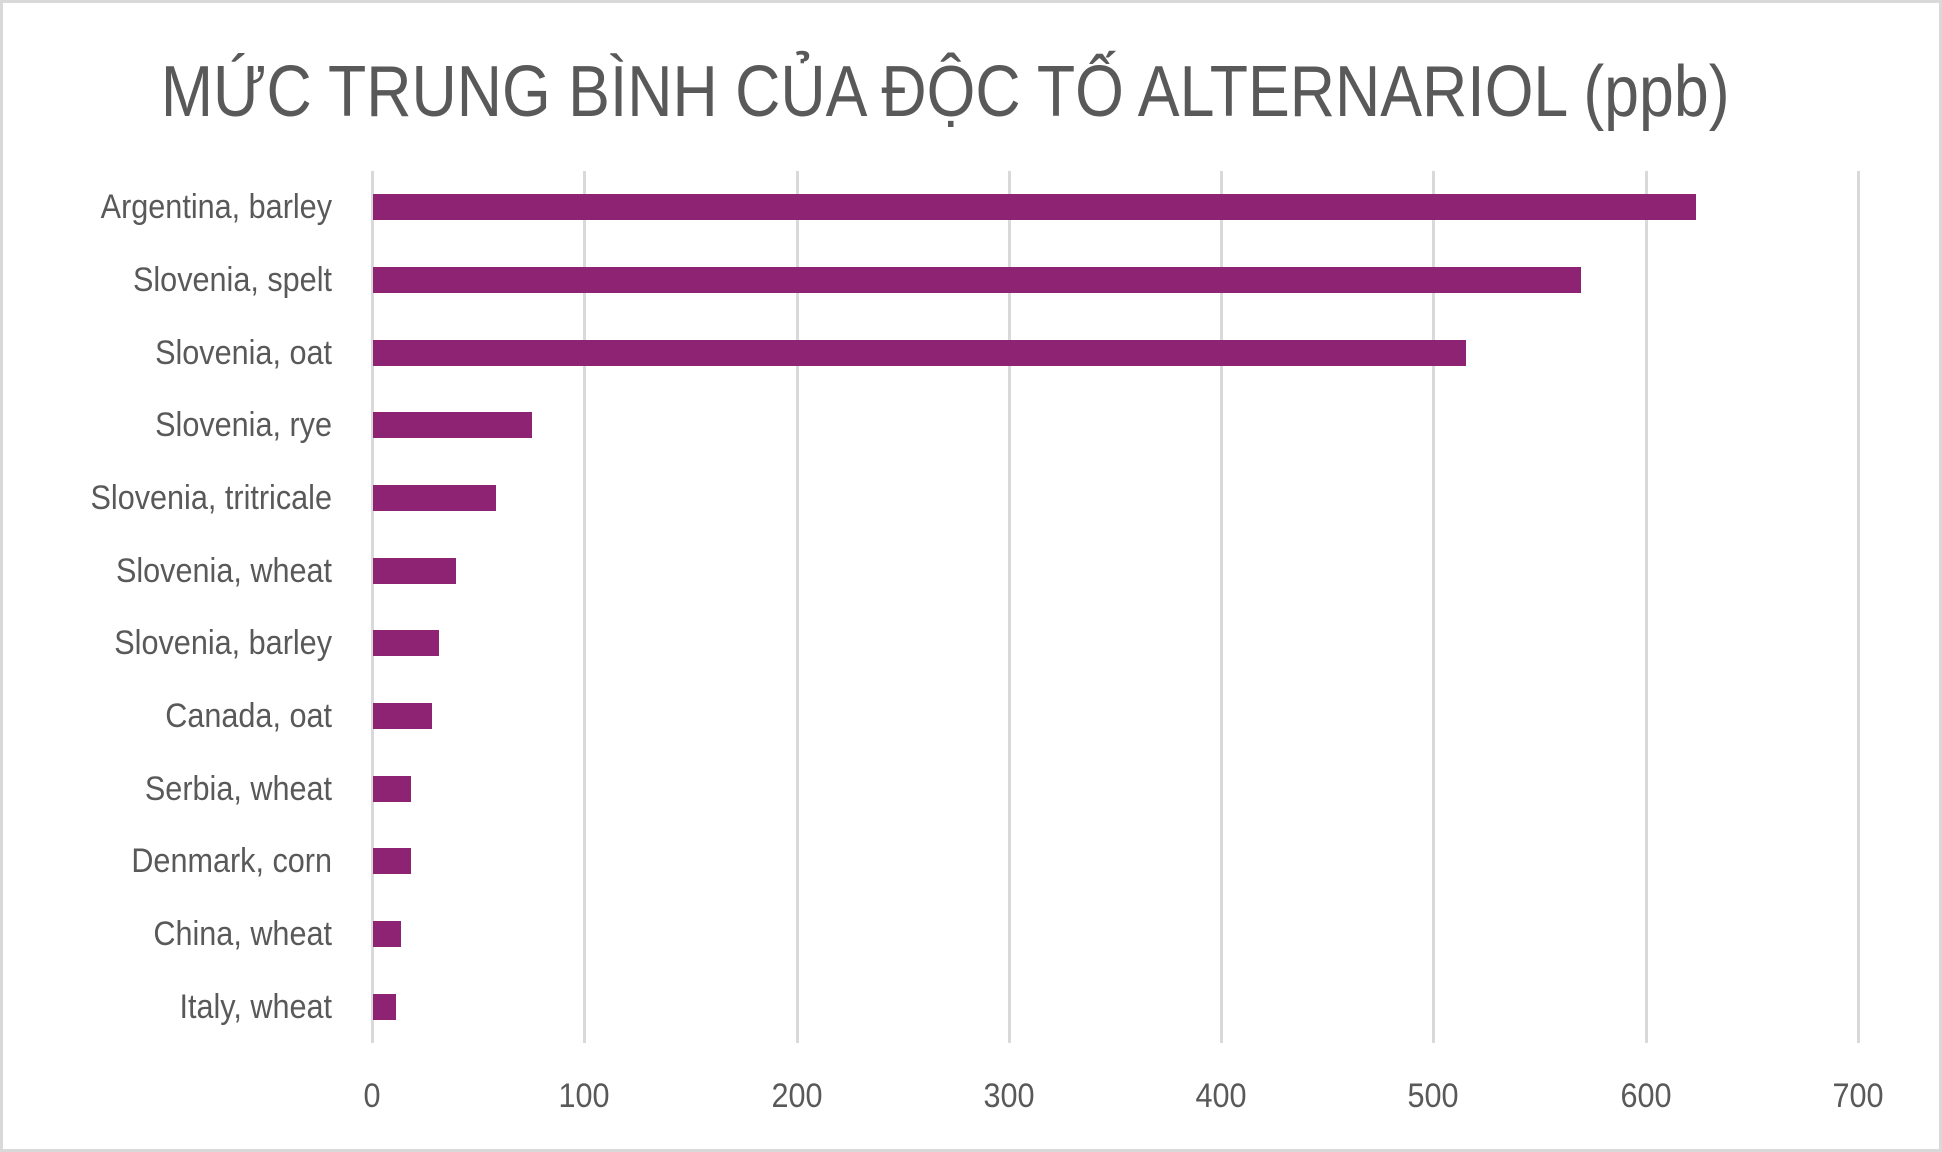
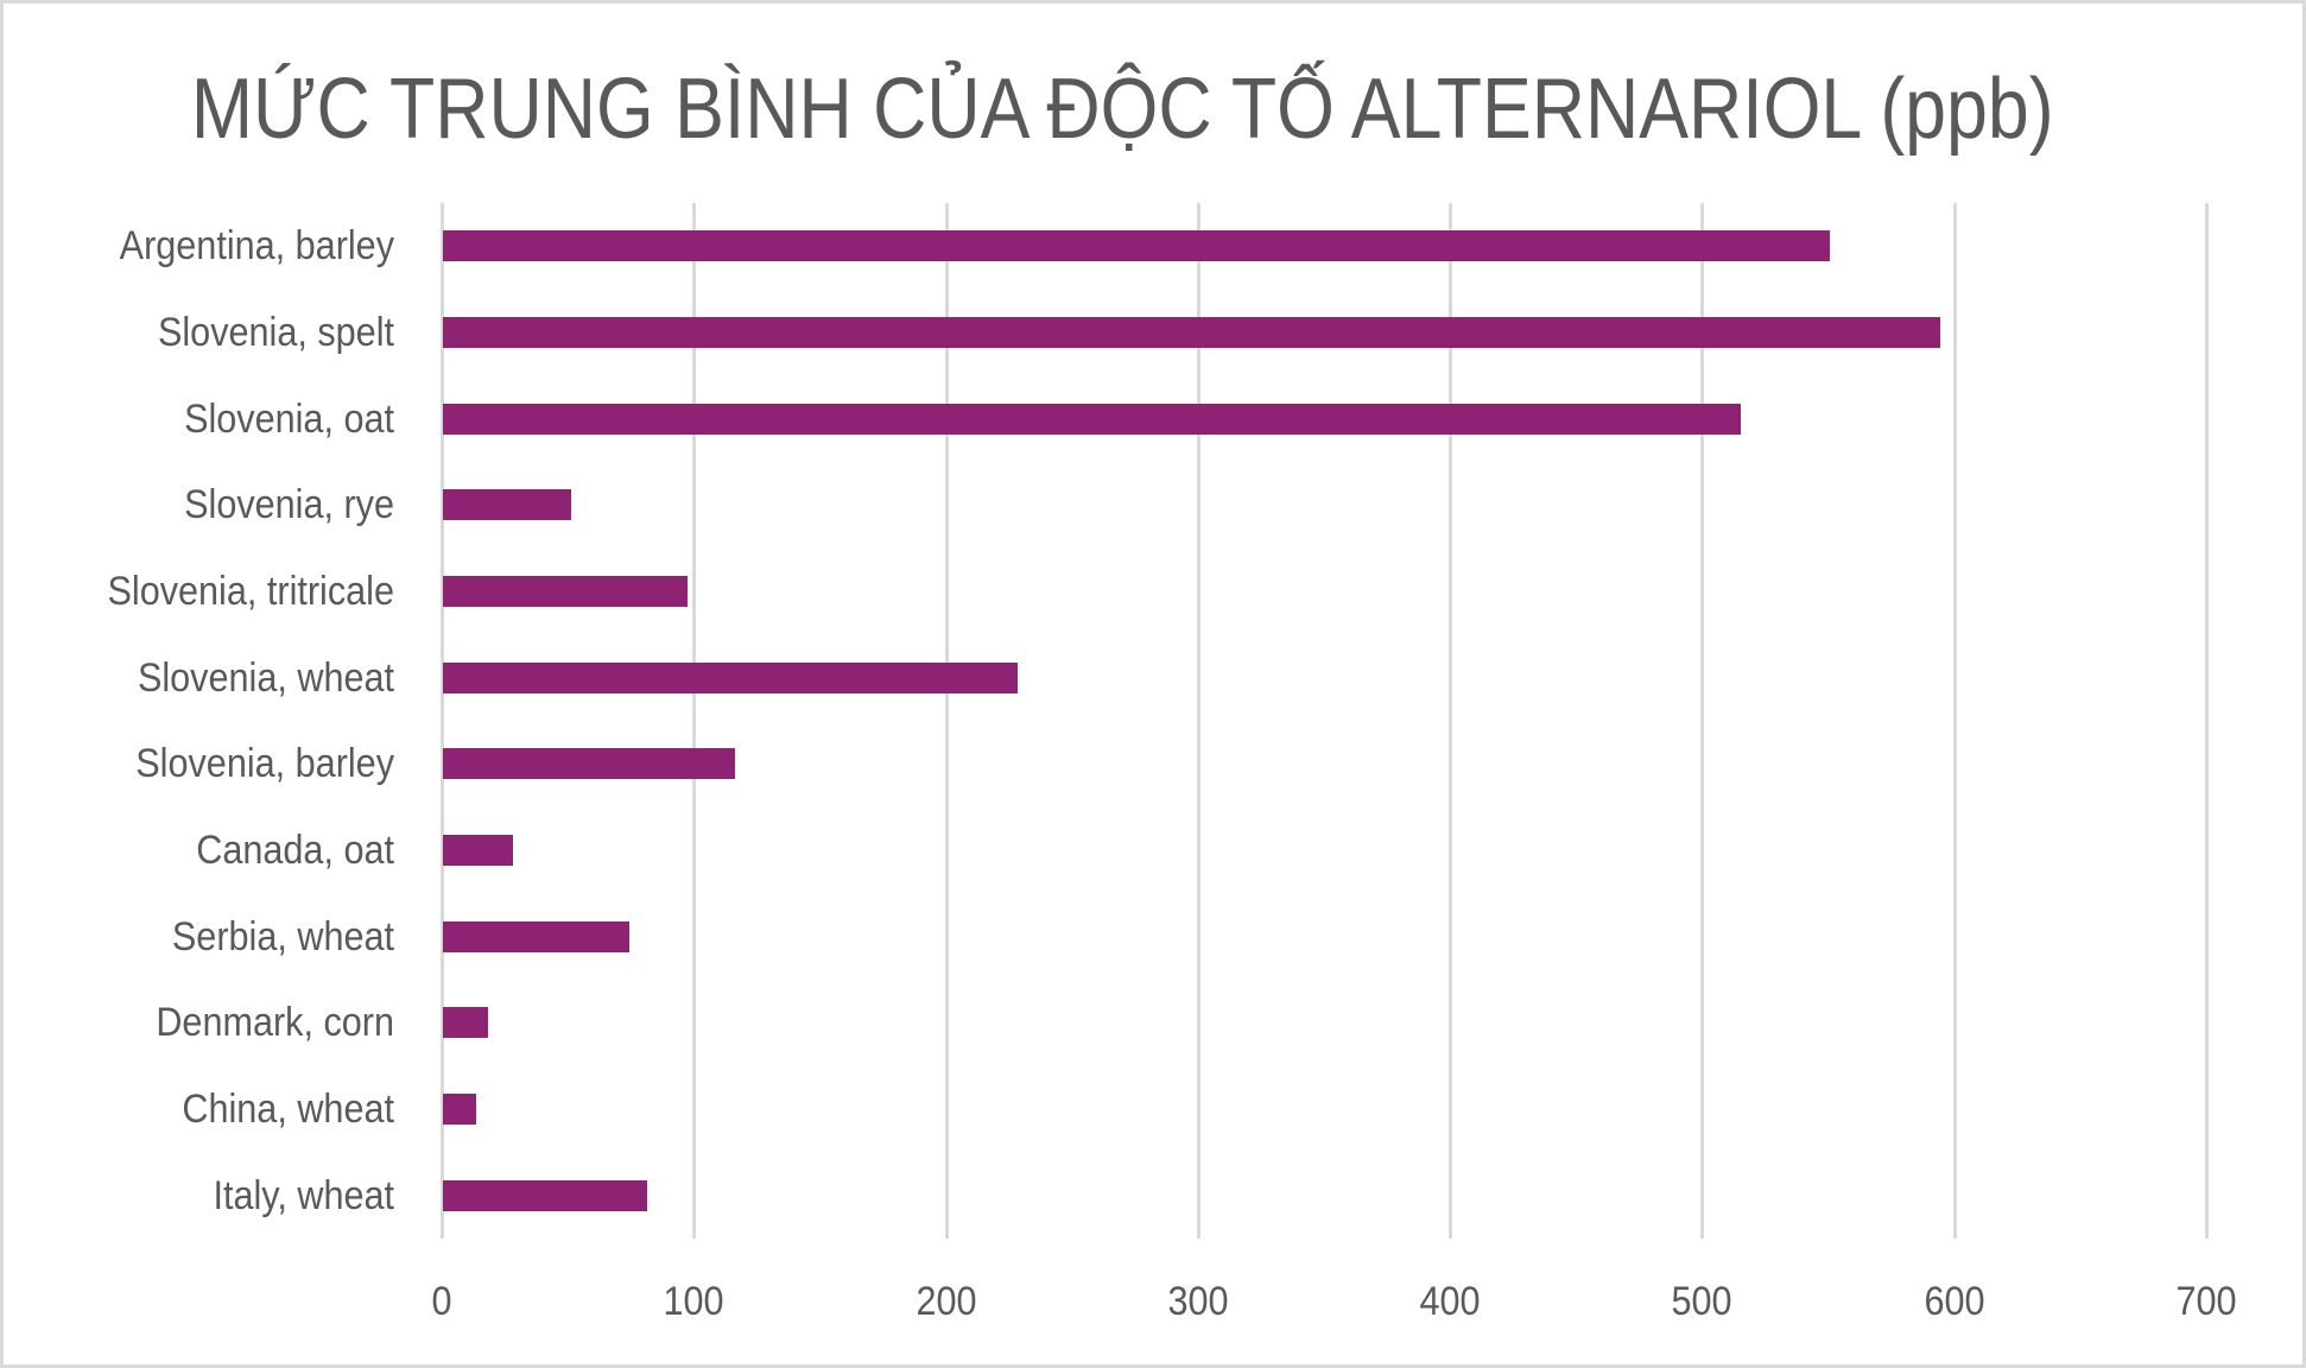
Argentina, barley: 623 -> 550
Slovenia, spelt: 569 -> 594
Slovenia, rye: 75 -> 51
Slovenia, tritricale: 58 -> 97
Slovenia, wheat: 39 -> 228
Slovenia, barley: 31 -> 116
Serbia, wheat: 18 -> 74
Italy, wheat: 11 -> 81
